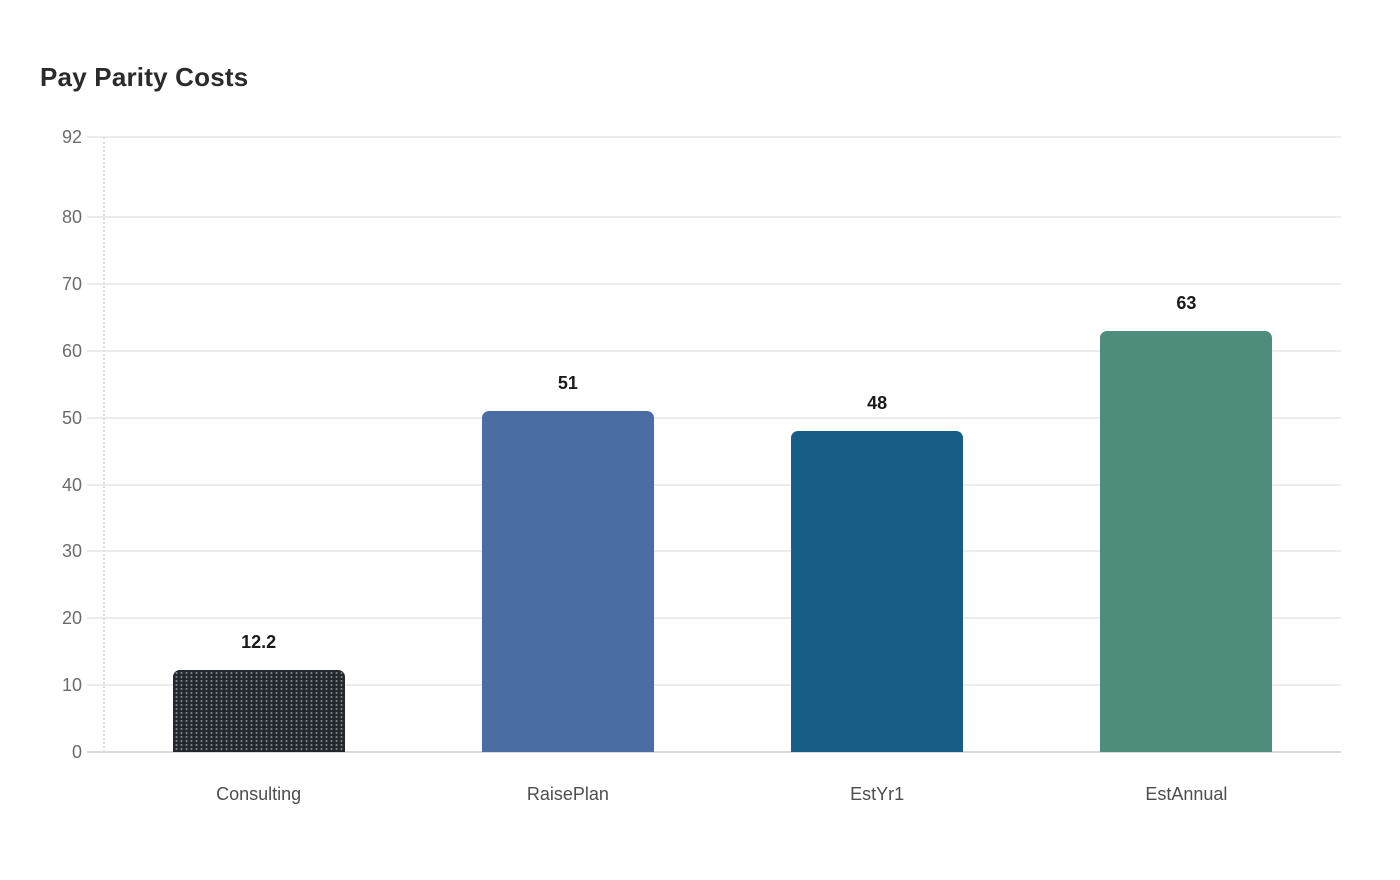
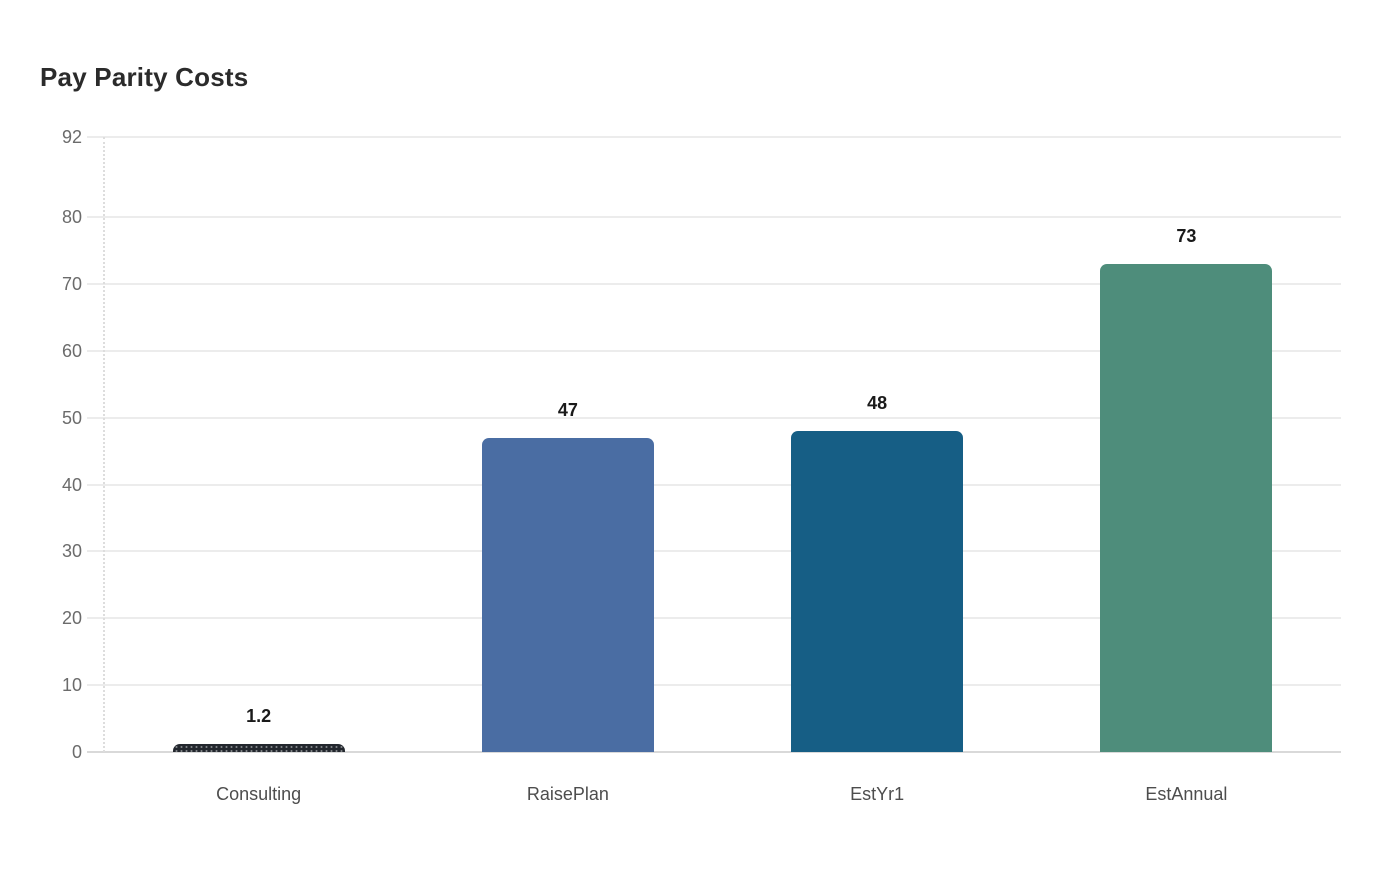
Consulting: 12.2 -> 1.2
RaisePlan: 51 -> 47
EstAnnual: 63 -> 73
